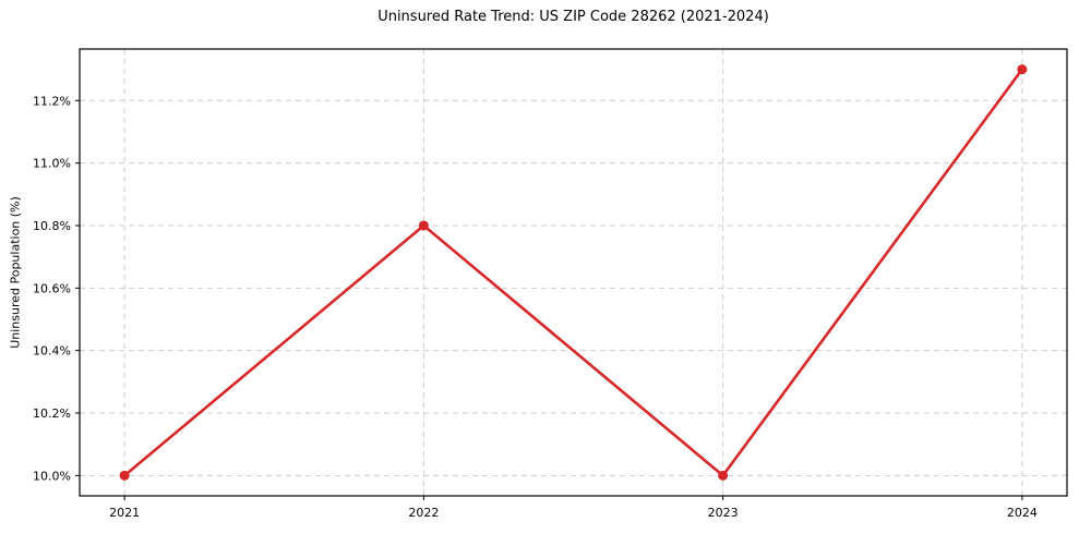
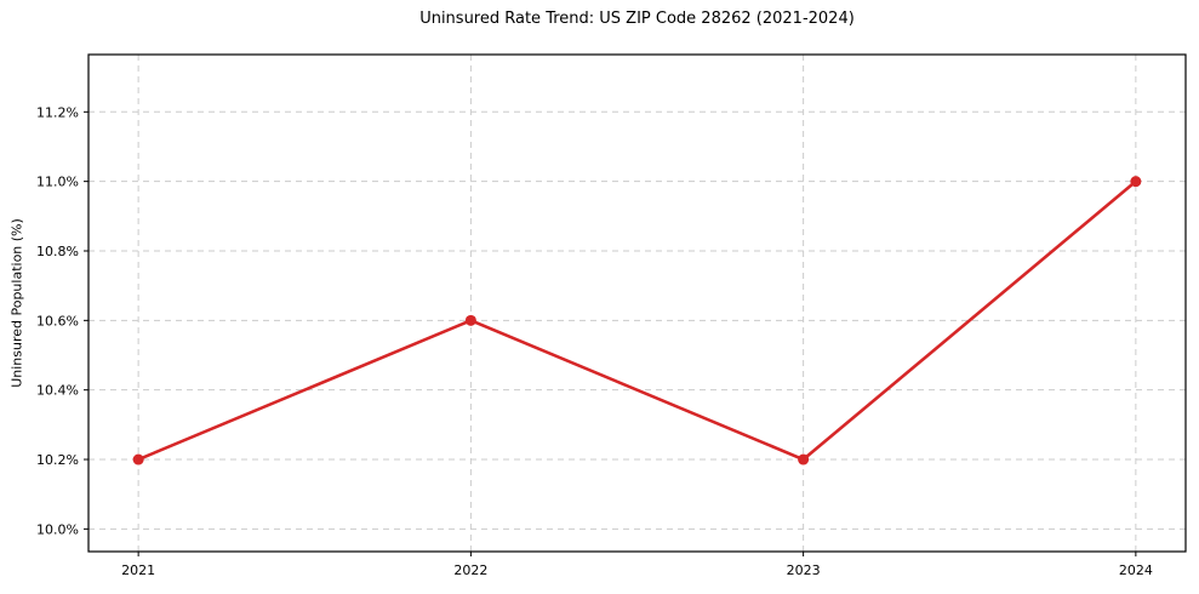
2021: 10.0% -> 10.2%
2022: 10.8% -> 10.6%
2023: 10.0% -> 10.2%
2024: 11.3% -> 11.0%
